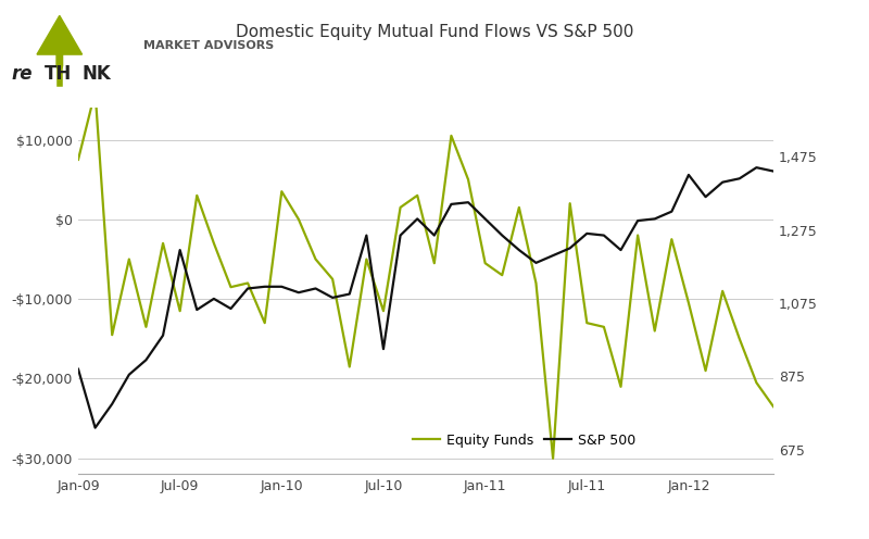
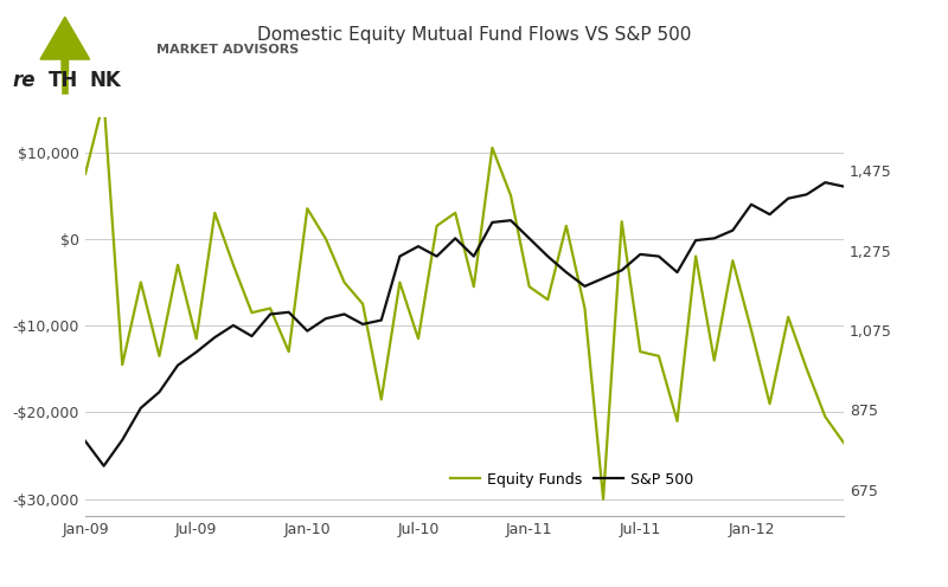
S&P 500/Jan-09: 895 -> 797
S&P 500/Jul-09: 1,220 -> 1,020
S&P 500/Jan-10: 1,120 -> 1,073
S&P 500/Jul-10: 950 -> 1,285
S&P 500/Jan-12: 1,425 -> 1,390
